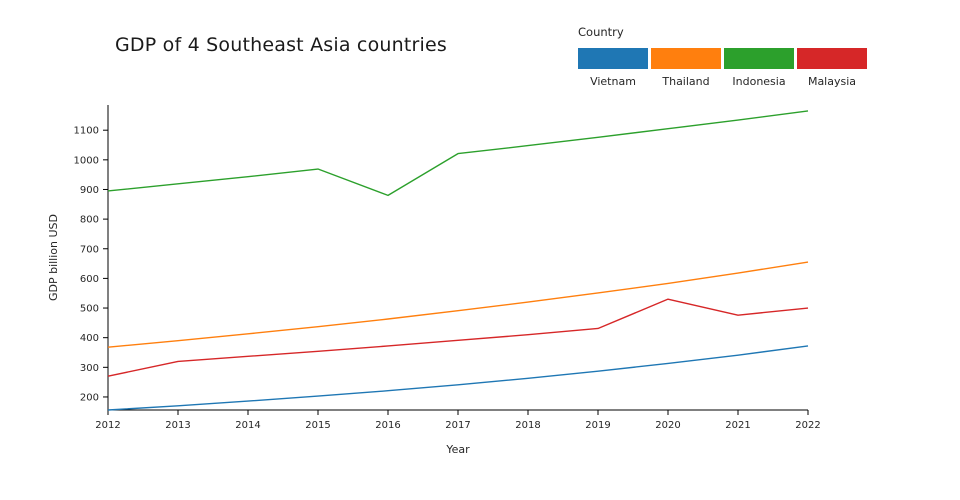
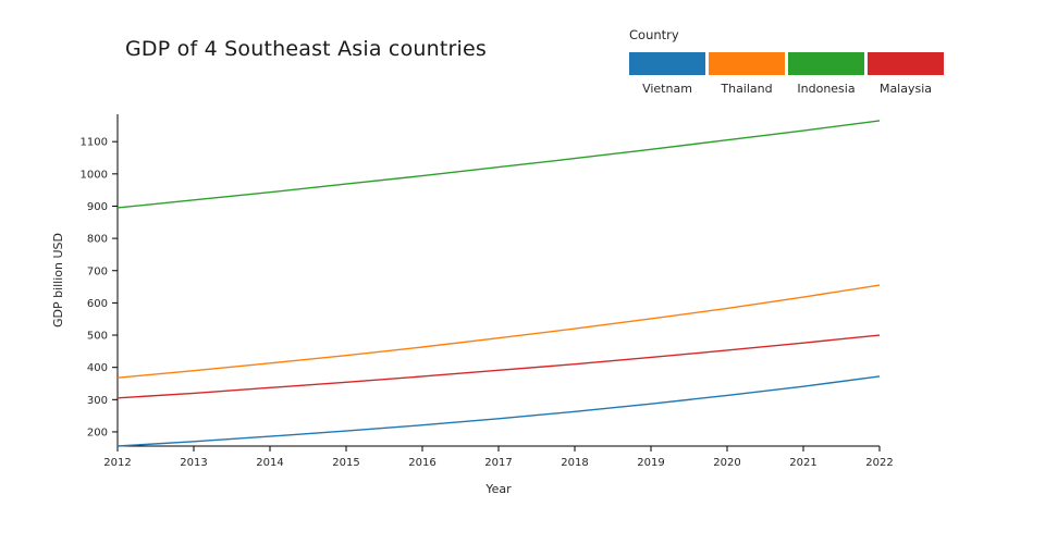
Malaysia/2012: 270 -> 300
Indonesia/2016: 880 -> 990
Malaysia/2020: 530 -> 450
